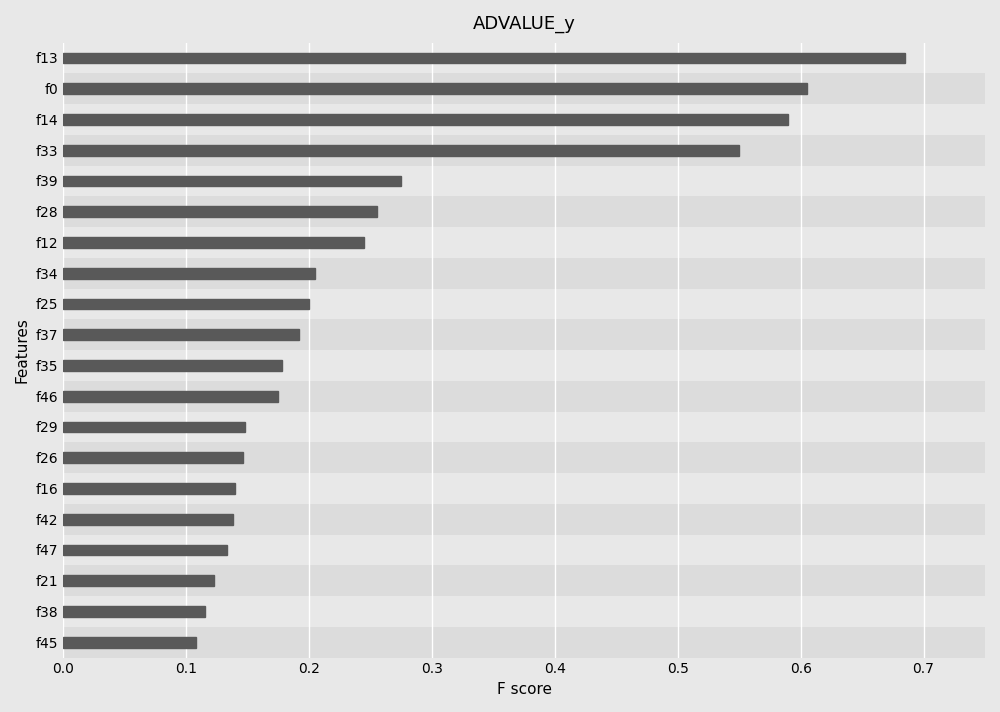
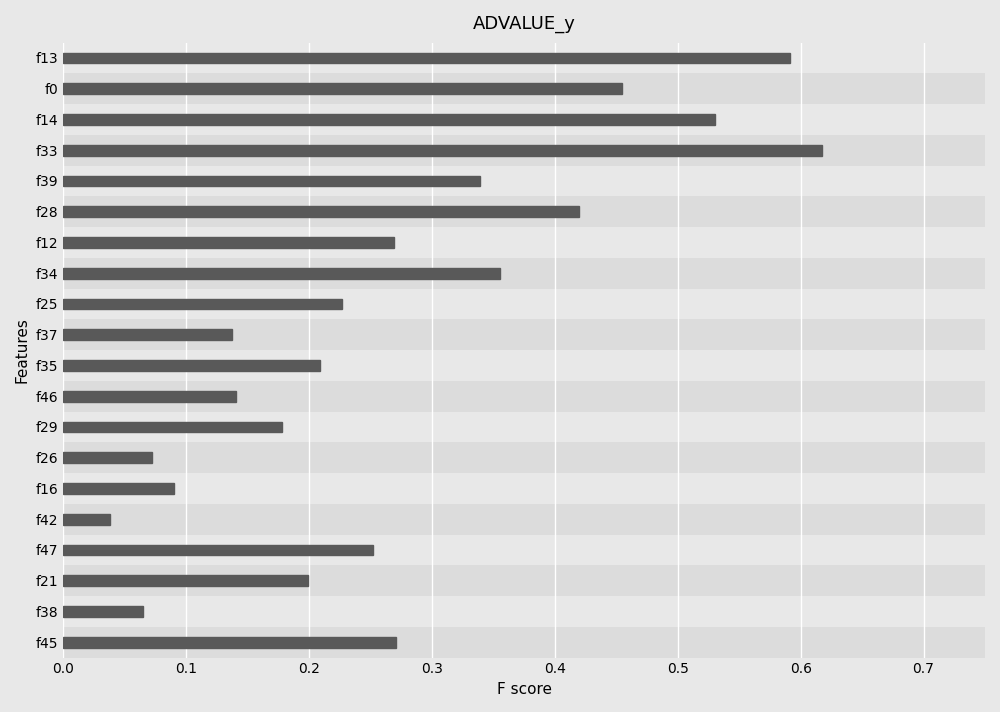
f13: 0.685 -> 0.591
f0: 0.605 -> 0.455
f14: 0.590 -> 0.530
f33: 0.550 -> 0.617
f39: 0.275 -> 0.339
f28: 0.255 -> 0.420
f12: 0.245 -> 0.269
f34: 0.205 -> 0.355
f25: 0.200 -> 0.227
f37: 0.192 -> 0.137
f35: 0.178 -> 0.209
f46: 0.175 -> 0.141
f29: 0.148 -> 0.178
f26: 0.146 -> 0.072
f16: 0.140 -> 0.090
f42: 0.138 -> 0.038
f47: 0.133 -> 0.252
f21: 0.123 -> 0.199
f38: 0.115 -> 0.065
f45: 0.108 -> 0.271
